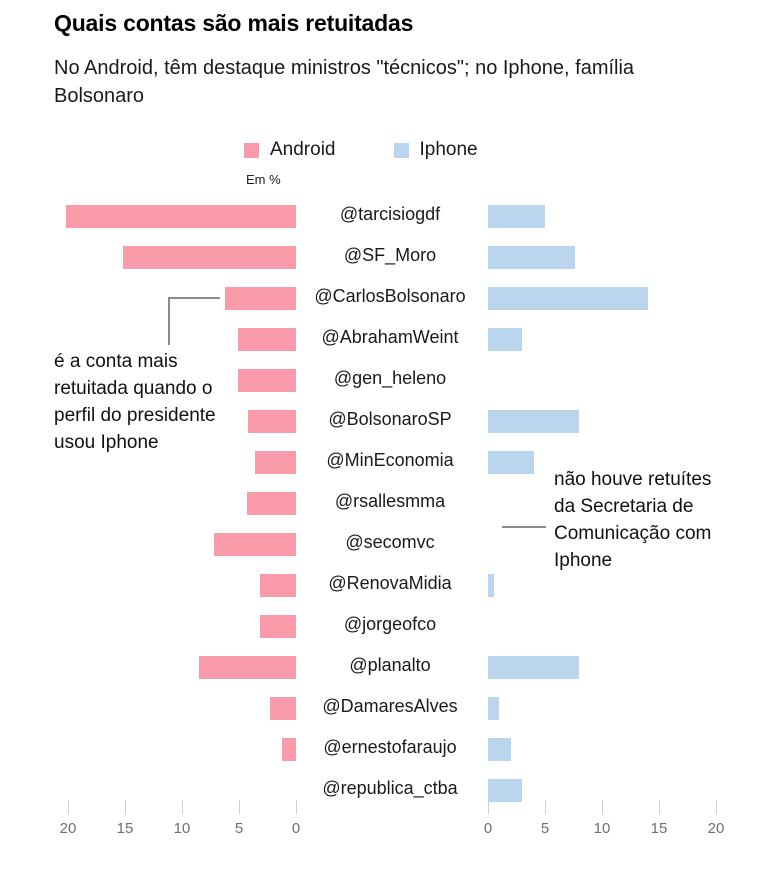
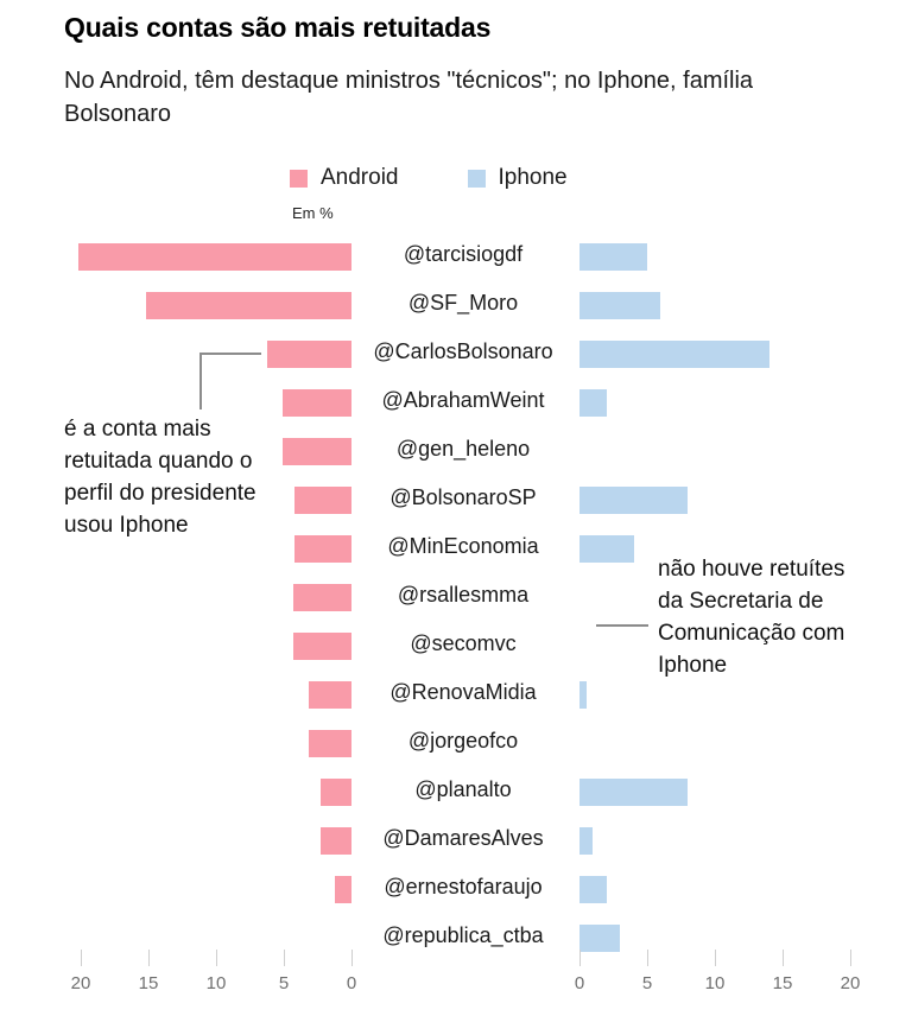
Iphone/@SF_Moro: 7.6 -> 6.0
Iphone/@AbrahamWeint: 3.0 -> 2.0
Android/@MinEconomia: 3.6 -> 4.2
Android/@secomvc: 7.2 -> 4.3
Android/@planalto: 8.5 -> 2.3
